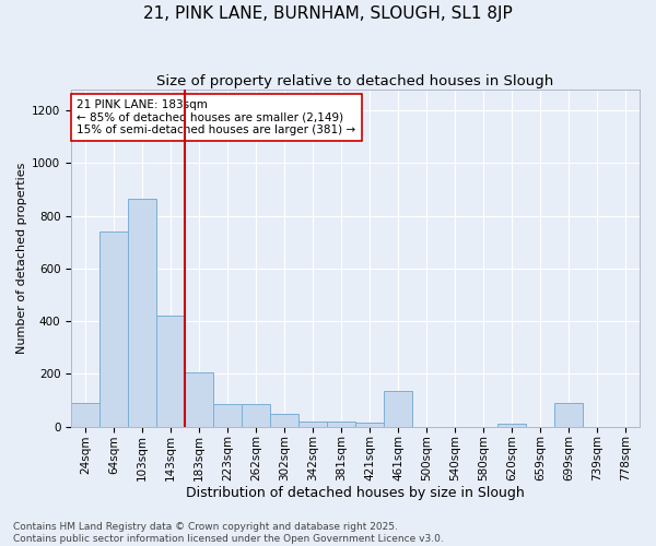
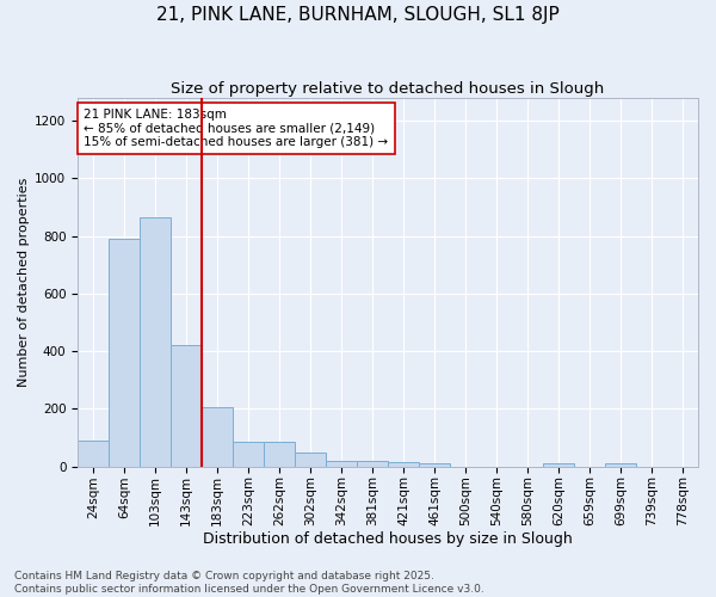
64sqm: 740 -> 790
461sqm: 135 -> 10
699sqm: 90 -> 10
